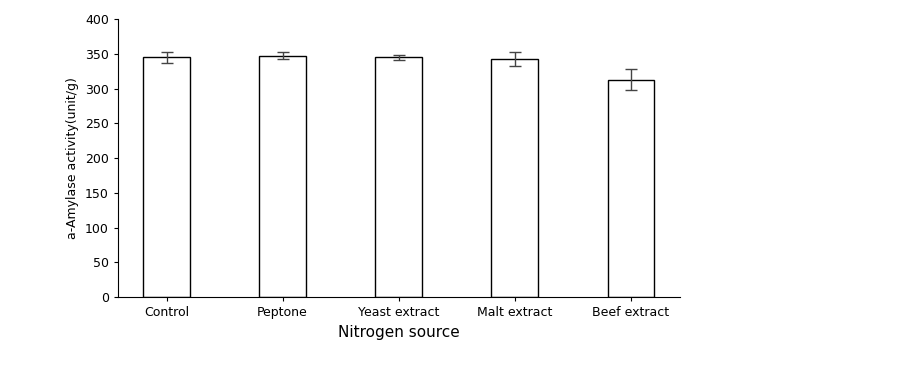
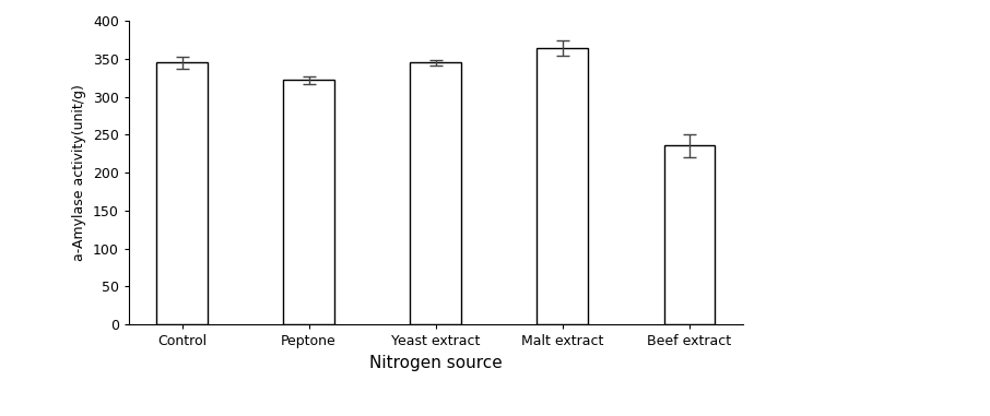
Peptone: 347 -> 322
Malt extract: 343 -> 364
Beef extract: 313 -> 236
